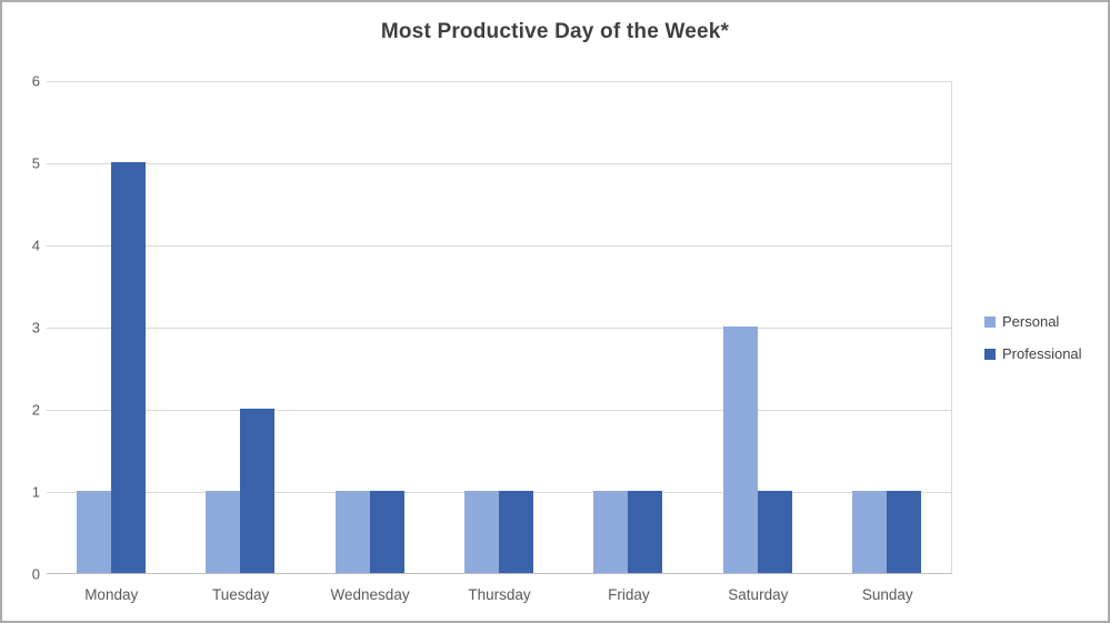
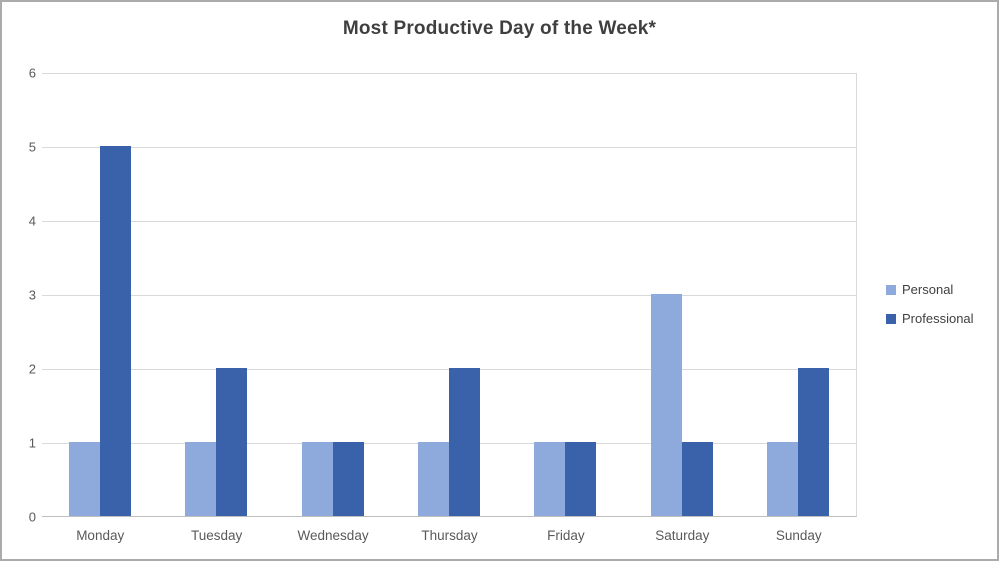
Professional/Thursday: 1 -> 2
Professional/Sunday: 1 -> 2
